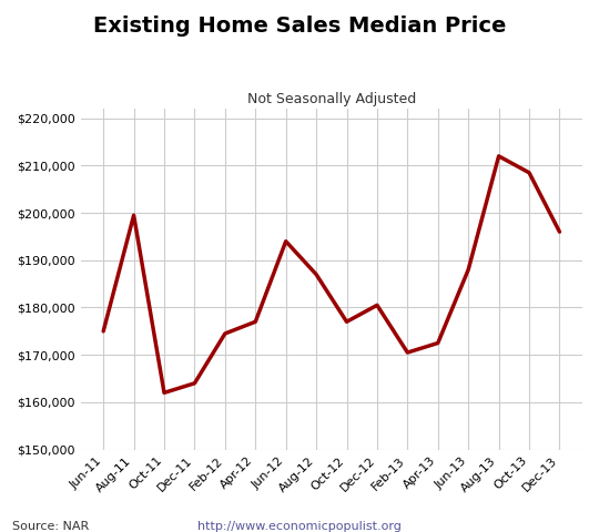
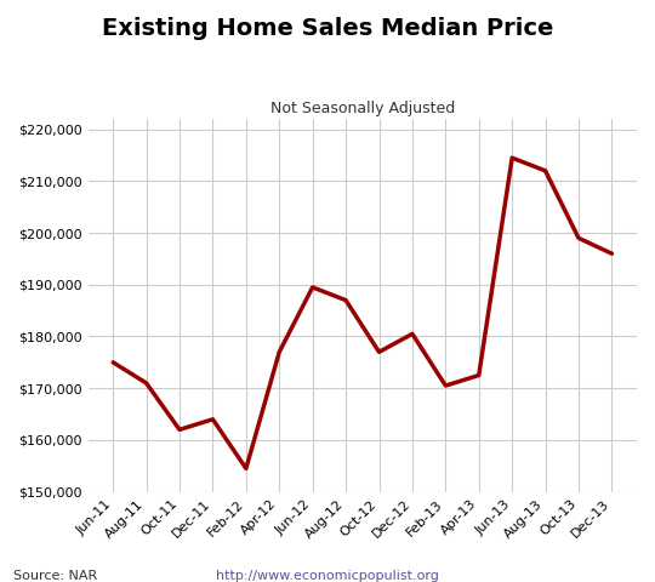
Aug-11: $199,500 -> $171,000
Feb-12: $174,500 -> $154,500
Jun-12: $194,000 -> $189,500
Jun-13: $188,000 -> $214,500
Oct-13: $208,500 -> $199,000
